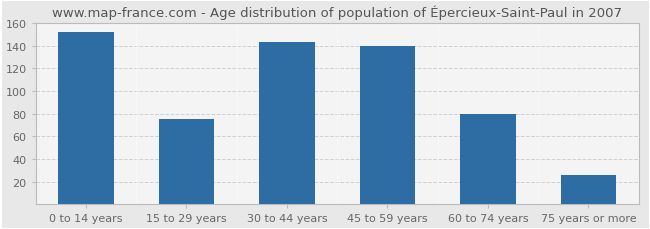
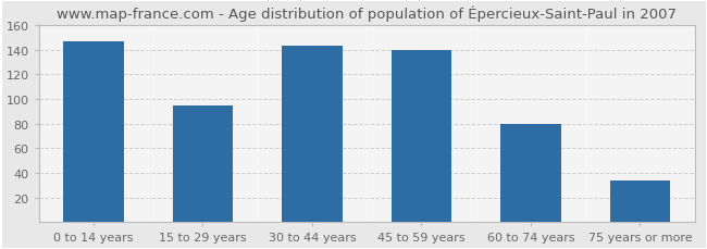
0 to 14 years: 152 -> 147
15 to 29 years: 75 -> 95
75 years or more: 26 -> 34
